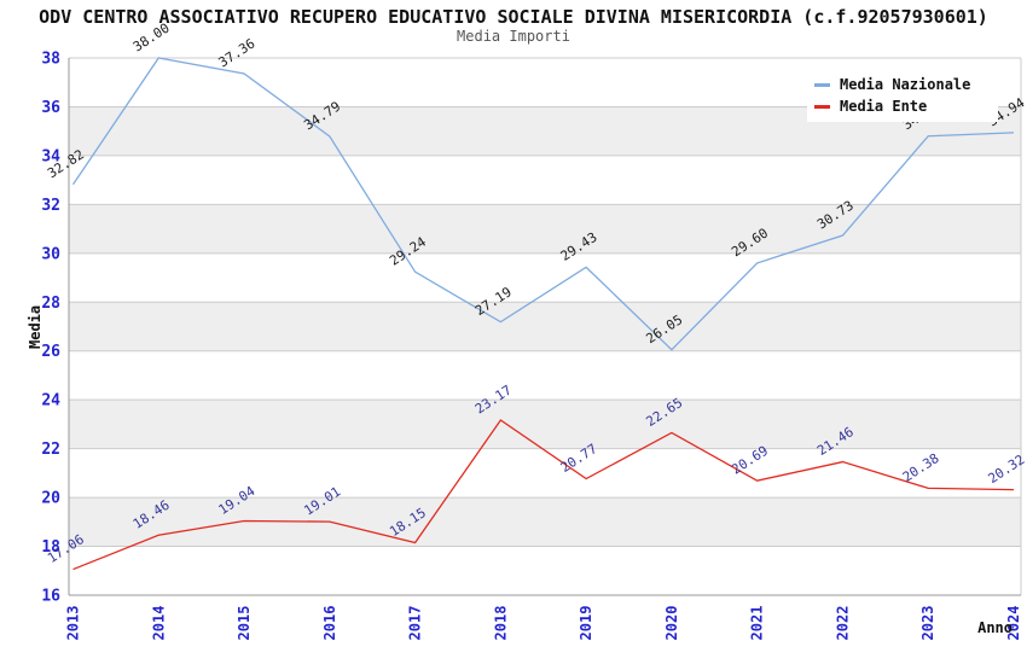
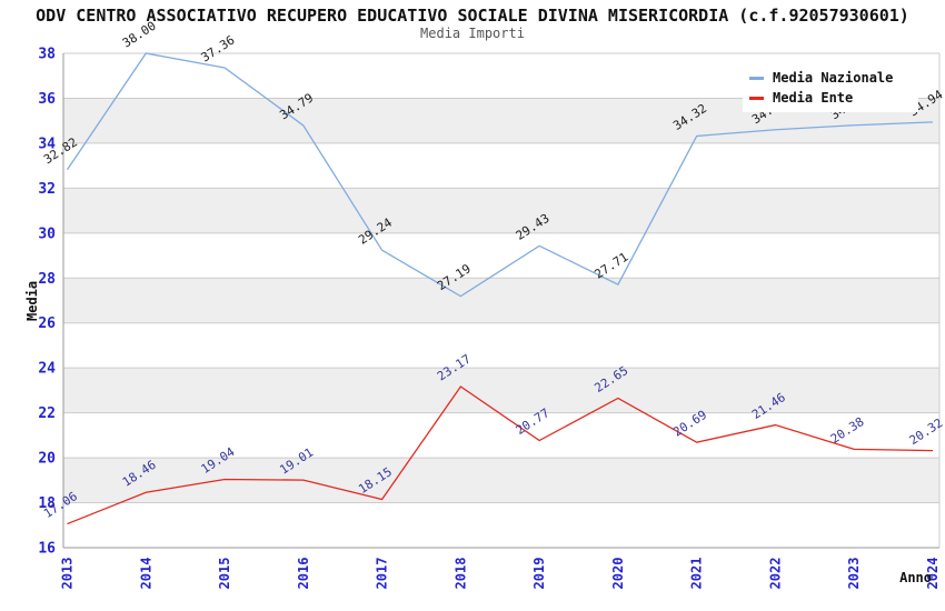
Media Nazionale/2020: 26.05 -> 27.71
Media Nazionale/2021: 29.60 -> 34.32
Media Nazionale/2022: 30.73 -> 34.60
